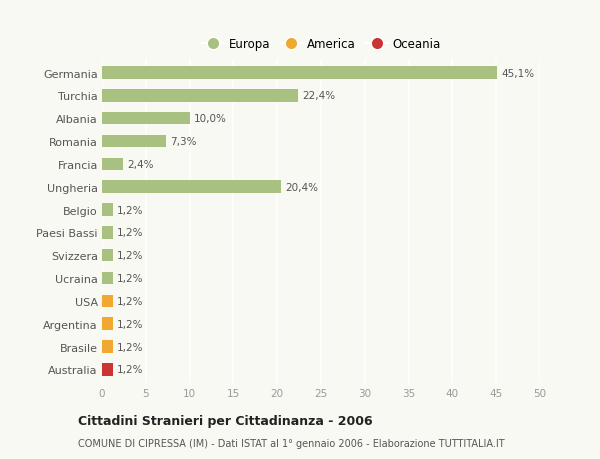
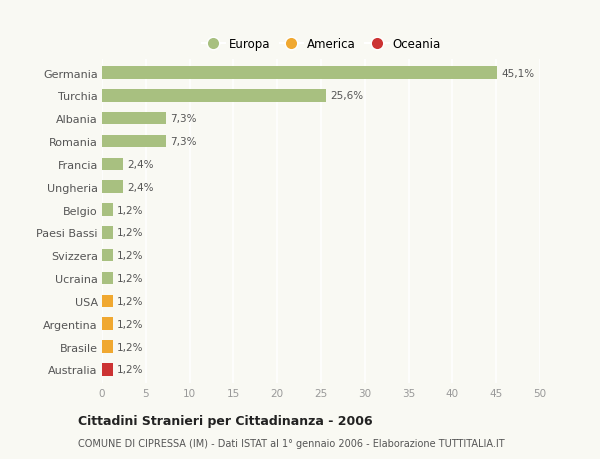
Turchia: 22,4% -> 25,6%
Albania: 10,0% -> 7,3%
Ungheria: 20,4% -> 2,4%
